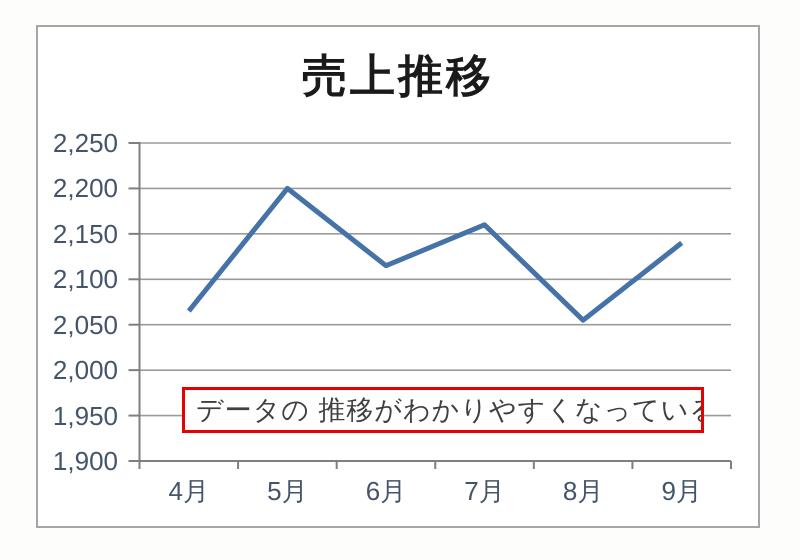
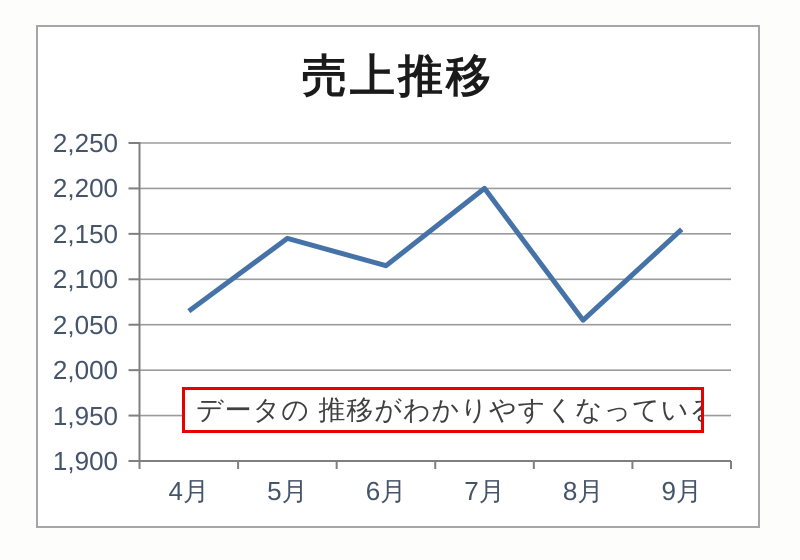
5月: 2200 -> 2140
7月: 2160 -> 2200
9月: 2140 -> 2160
